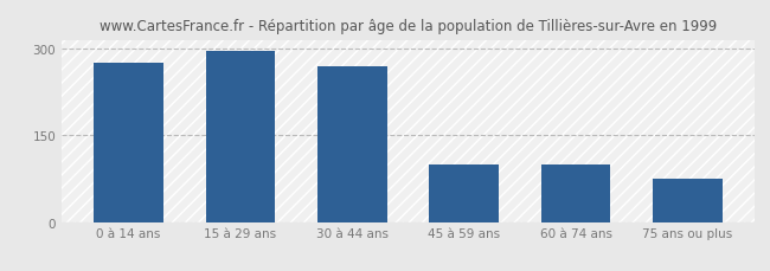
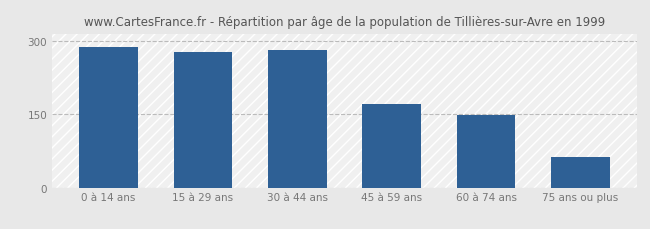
0 à 14 ans: 275 -> 288
15 à 29 ans: 295 -> 278
30 à 44 ans: 270 -> 282
45 à 59 ans: 100 -> 171
60 à 74 ans: 100 -> 148
75 ans ou plus: 75 -> 62
